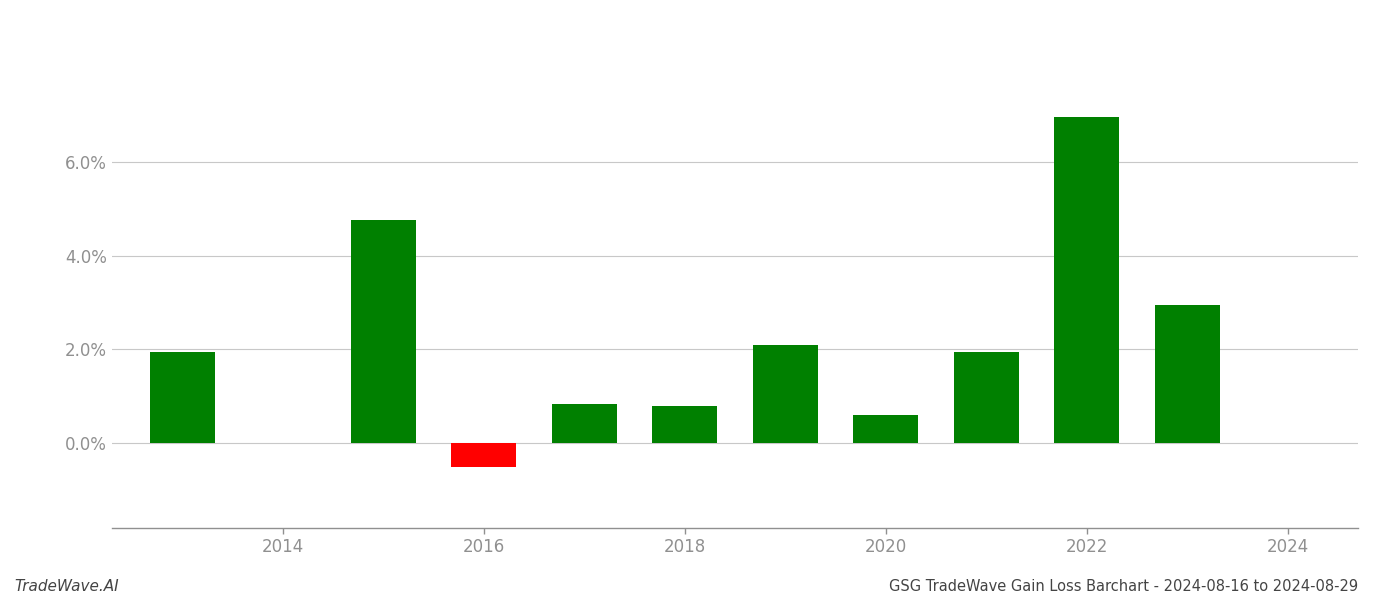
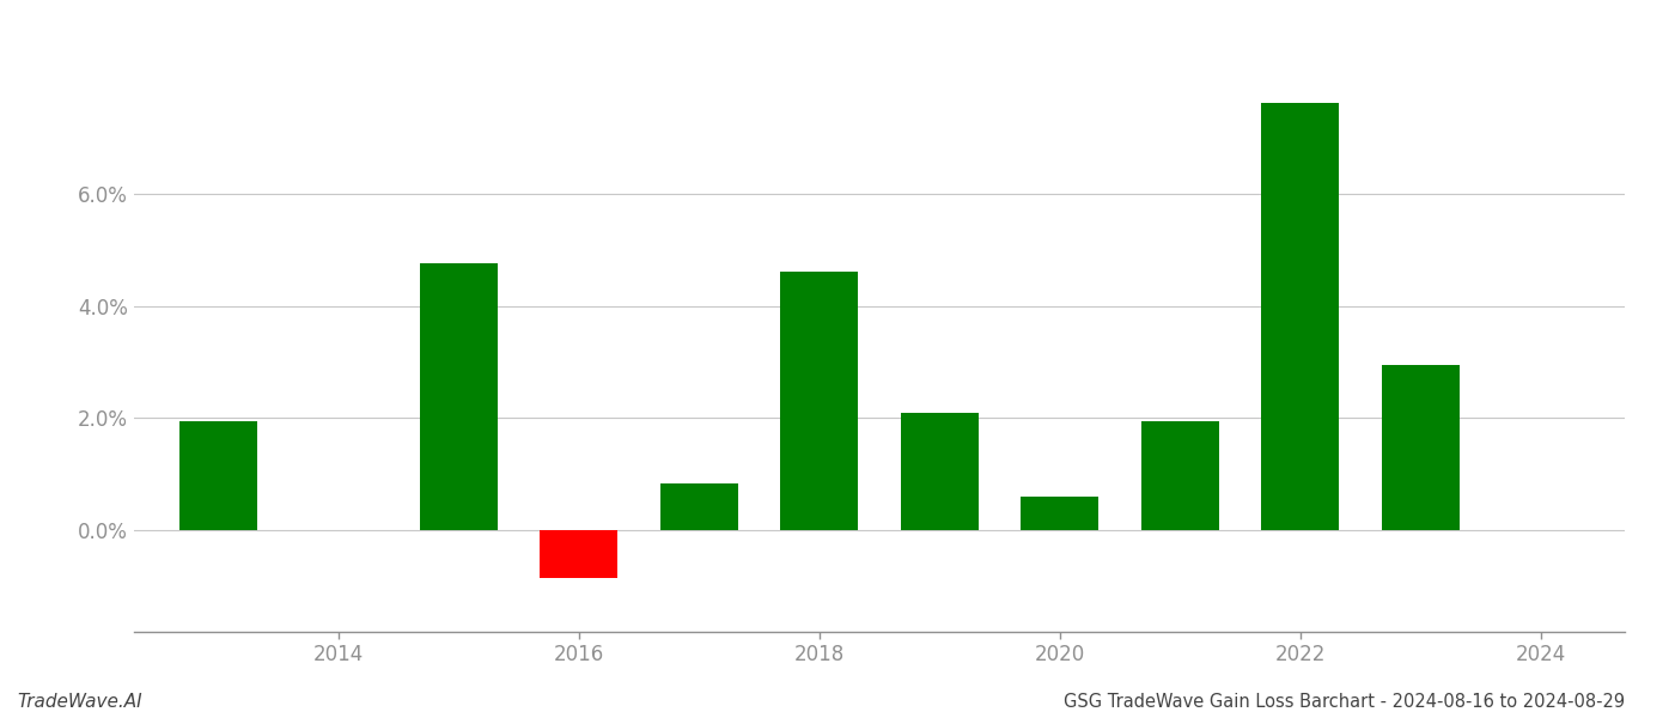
2016: -0.50% -> -0.85%
2018: 0.80% -> 4.60%
2022: 6.95% -> 7.60%
